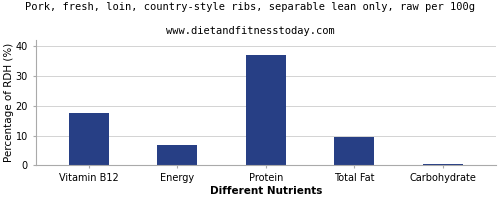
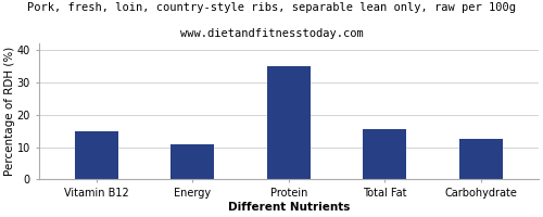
Vitamin B12: 17.5 -> 15.0
Energy: 7.0 -> 11.0
Protein: 37.0 -> 35.0
Total Fat: 9.5 -> 15.5
Carbohydrate: 0.5 -> 12.5
